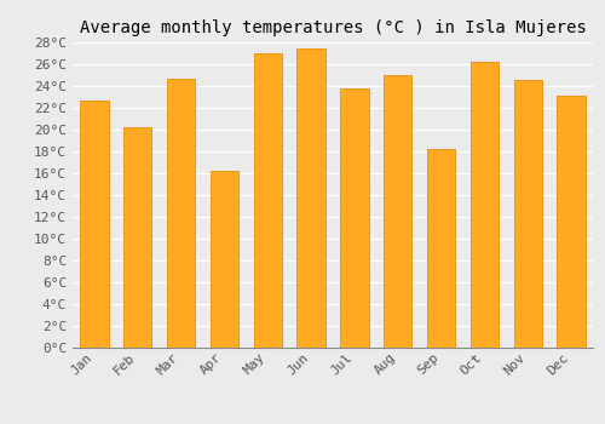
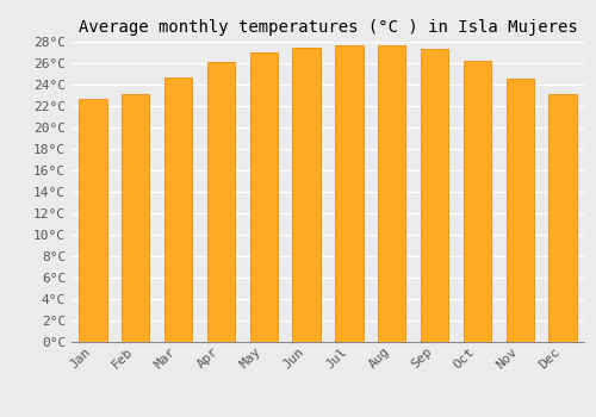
Feb: 20.2°C -> 23.1°C
Apr: 16.2°C -> 26.1°C
Jul: 23.8°C -> 27.7°C
Aug: 25.0°C -> 27.7°C
Sep: 18.2°C -> 27.3°C
